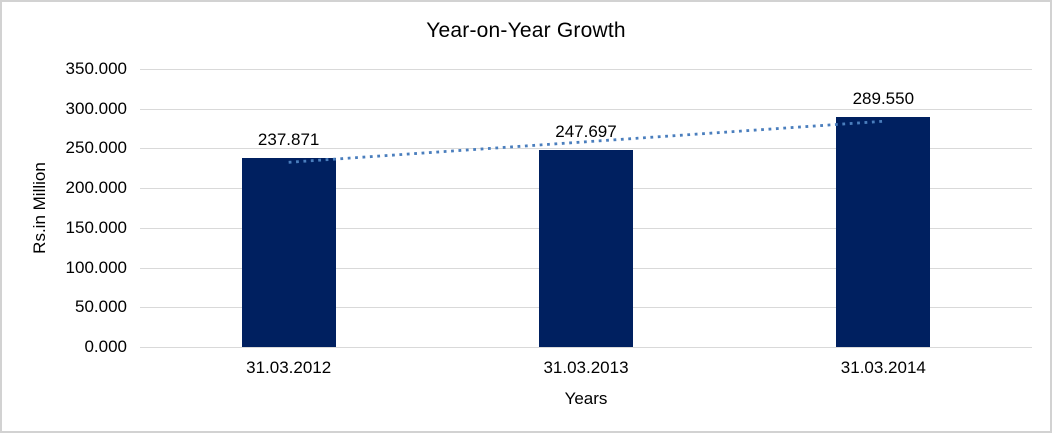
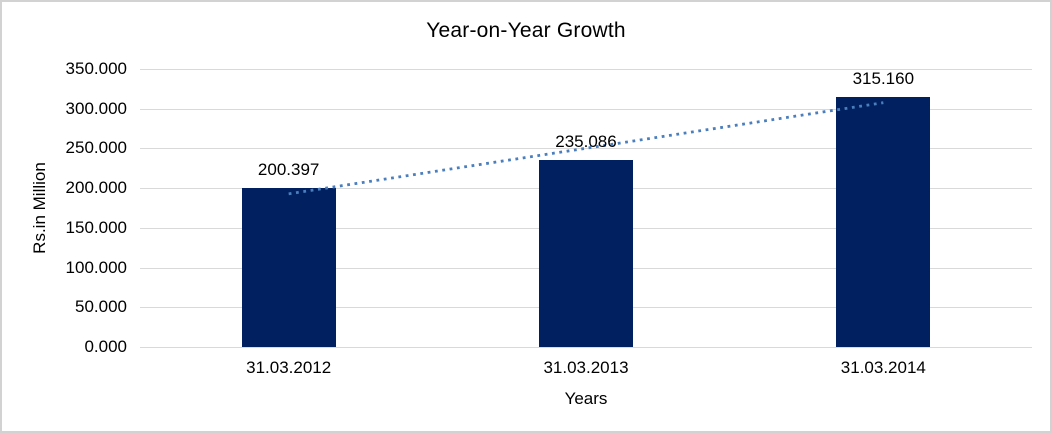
31.03.2012: 237.871 -> 200.397
31.03.2013: 247.697 -> 235.086
31.03.2014: 289.550 -> 315.160
